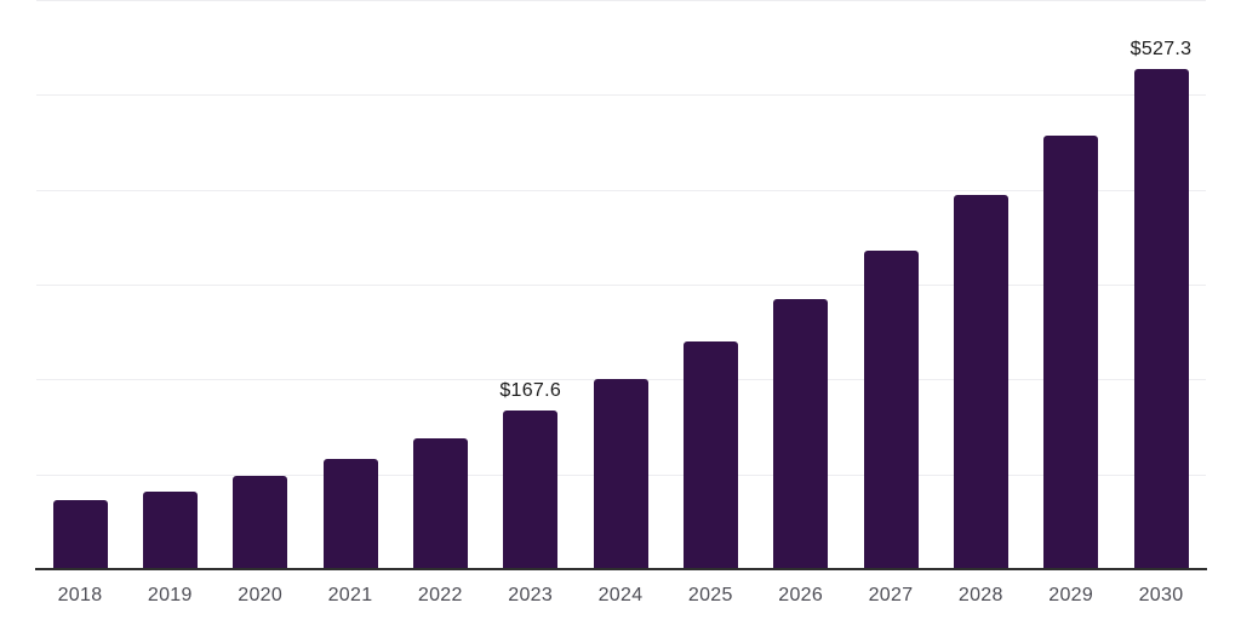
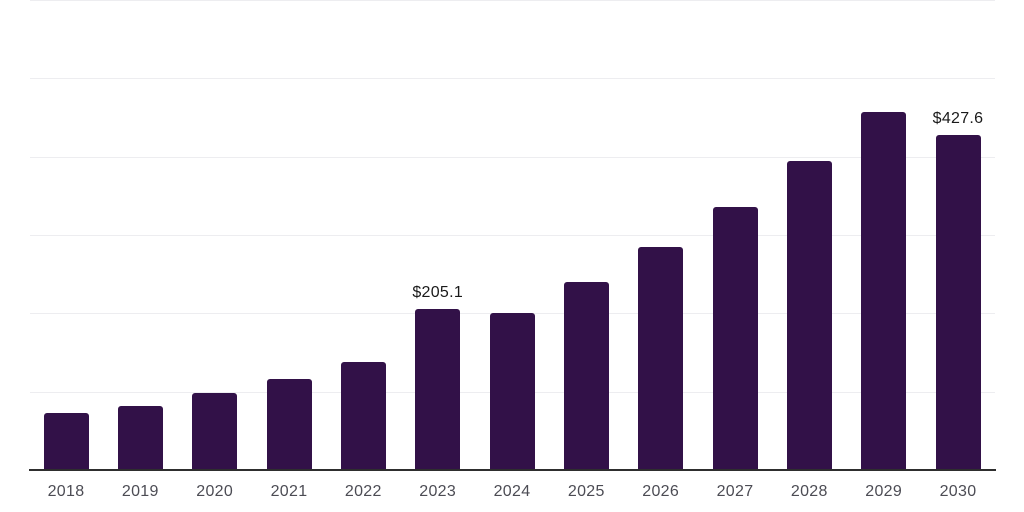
2023: $167.6 -> $205.1
2030: $527.3 -> $427.6
